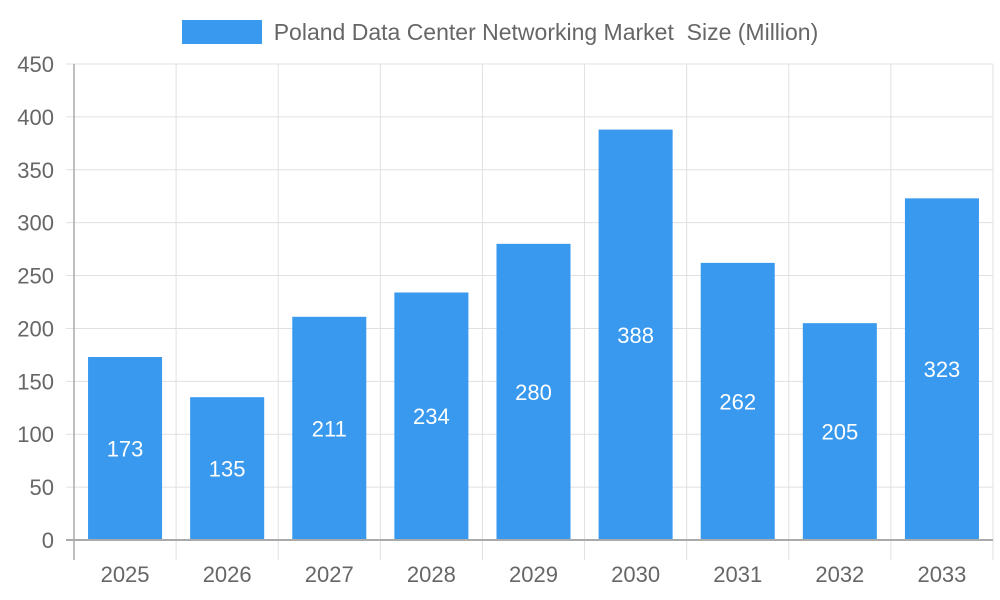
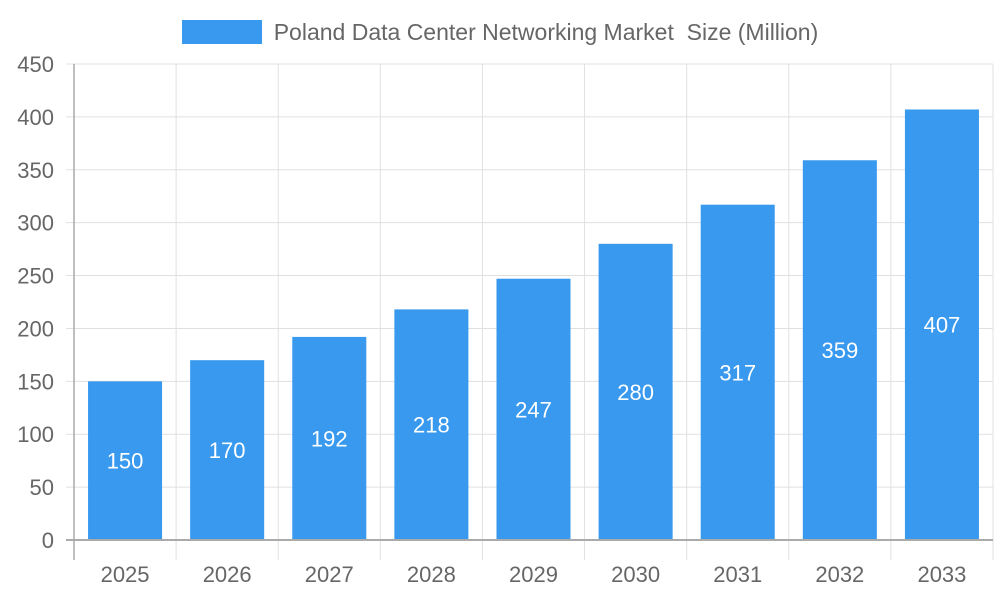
2025: 173 -> 150
2026: 135 -> 170
2027: 211 -> 192
2028: 234 -> 218
2029: 280 -> 247
2030: 388 -> 280
2031: 262 -> 317
2032: 205 -> 359
2033: 323 -> 407
